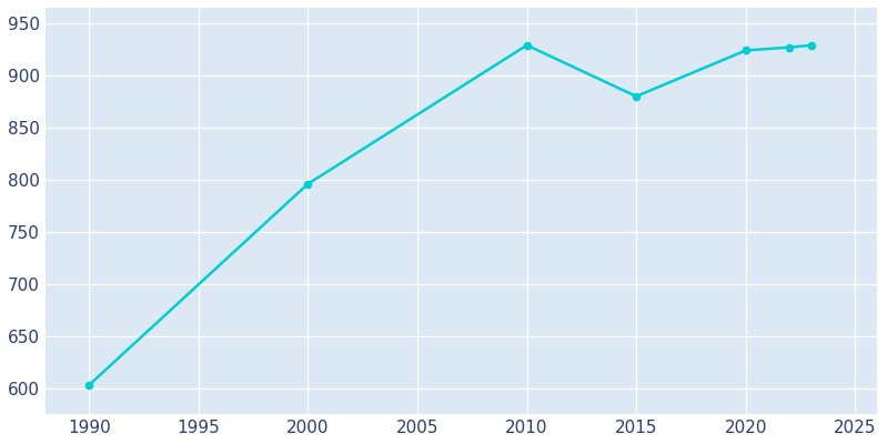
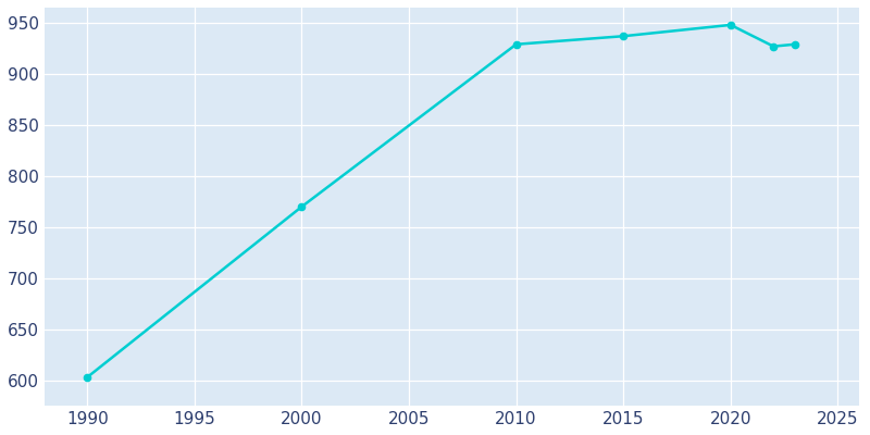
2000: 796 -> 770
2015: 880 -> 937
2020: 924 -> 948
